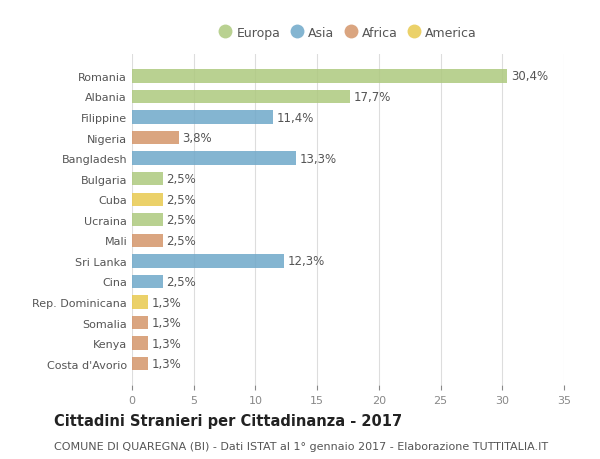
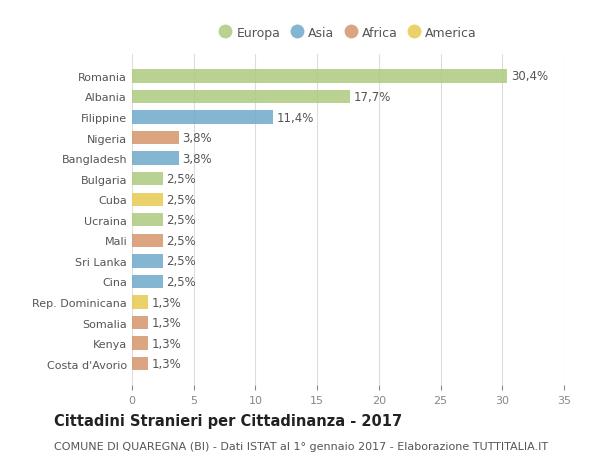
Bangladesh: 13,3% -> 3,8%
Sri Lanka: 12,3% -> 2,5%
